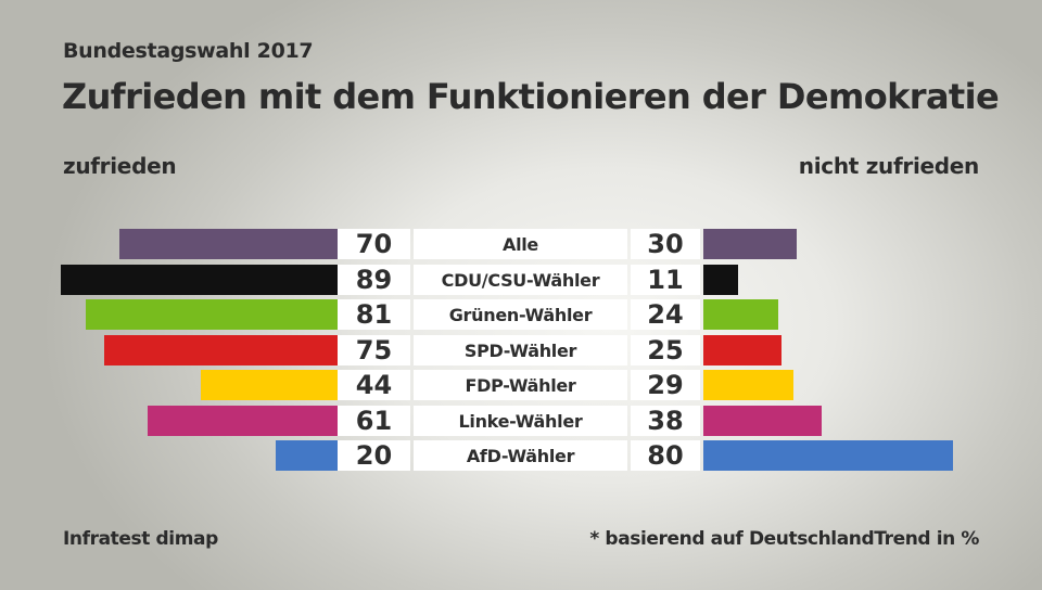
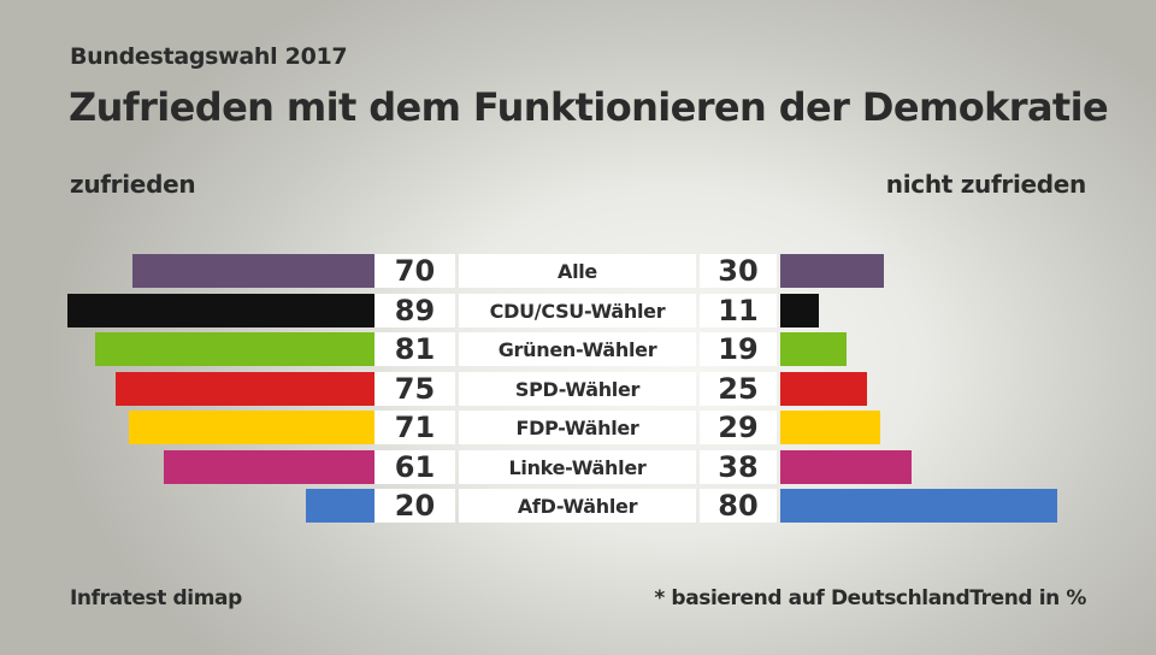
nicht zufrieden/Grünen-Wähler: 24 -> 19
zufrieden/FDP-Wähler: 44 -> 71
